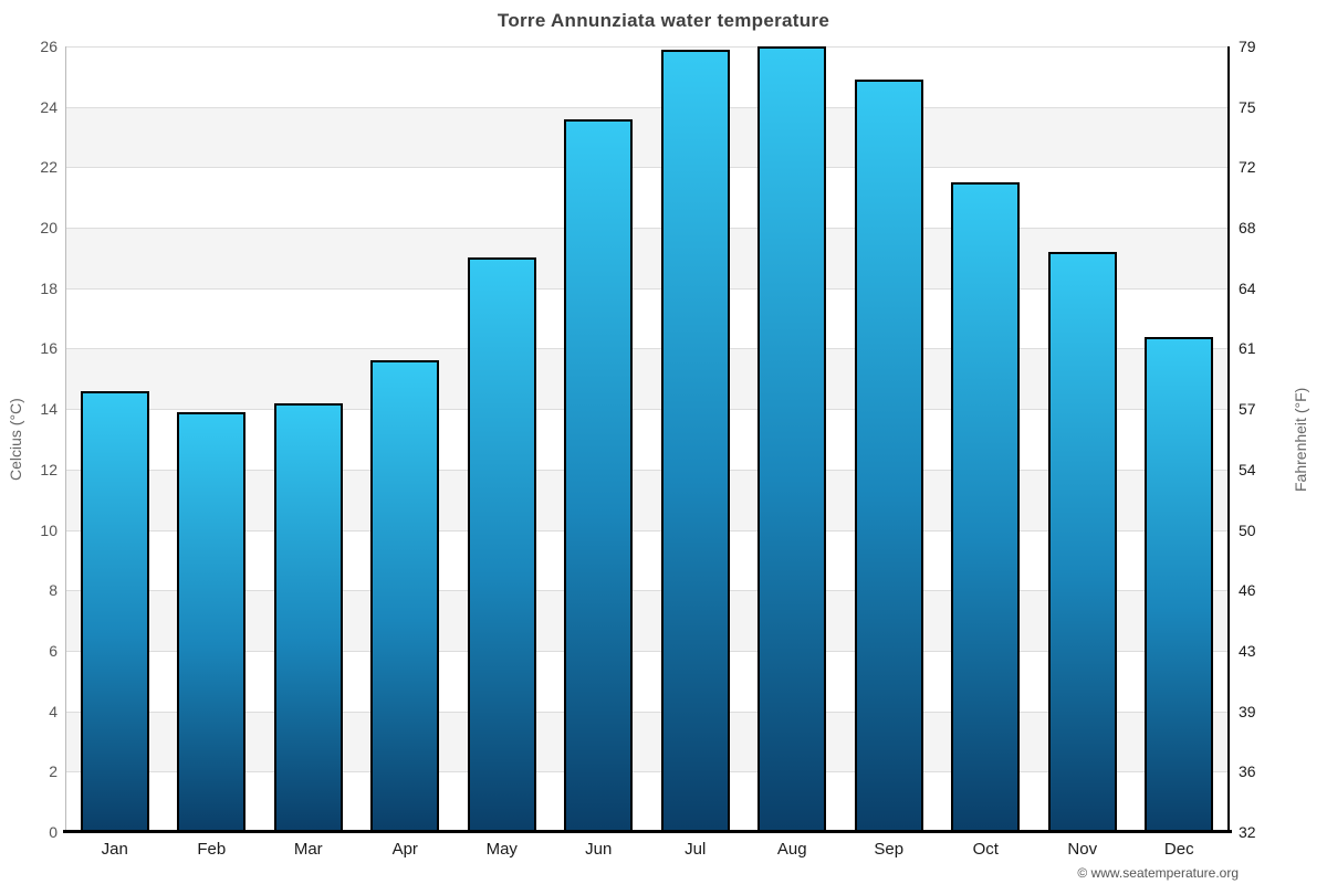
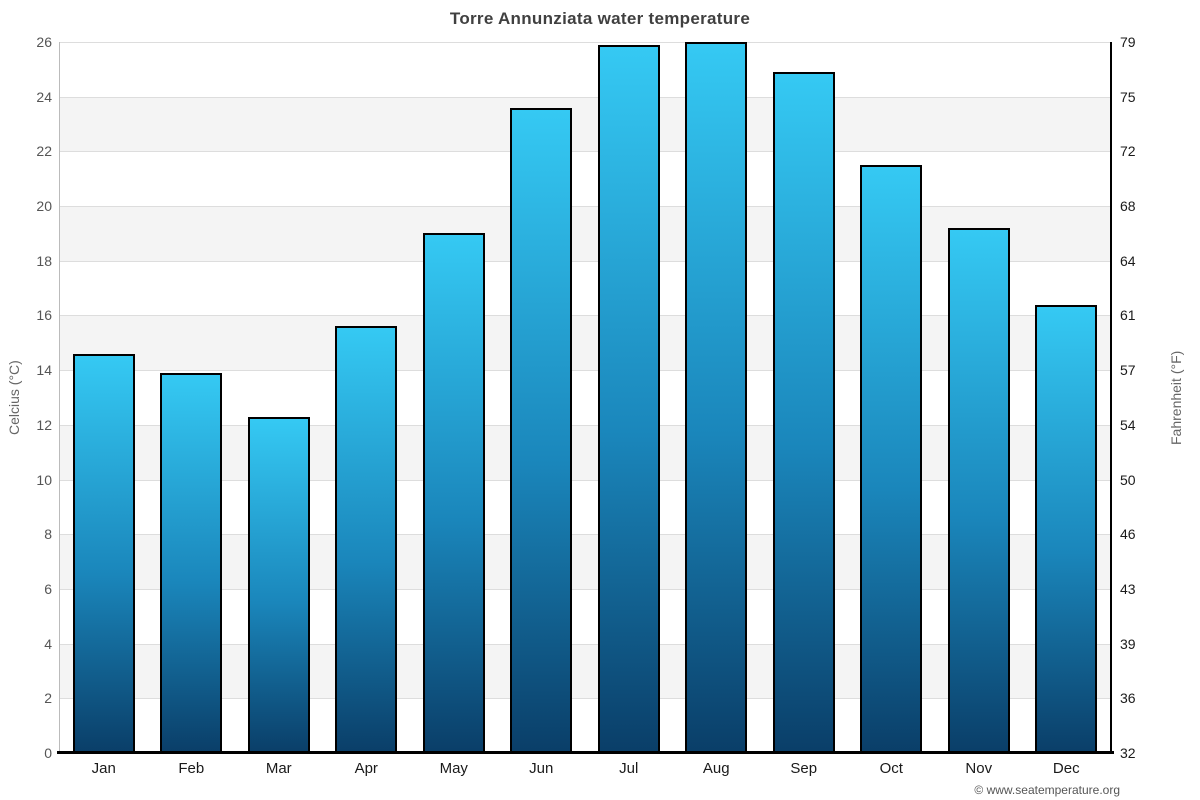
Mar: 14.2 -> 12.3
